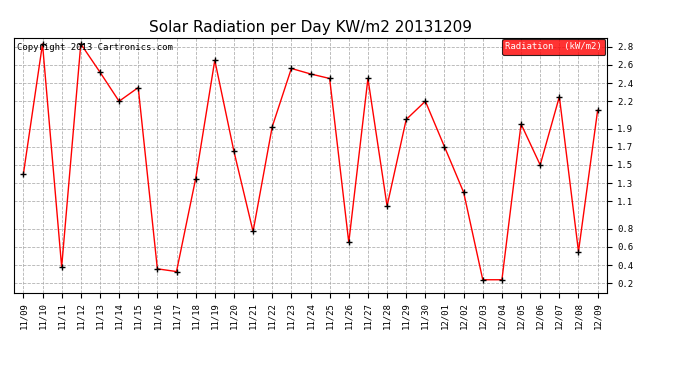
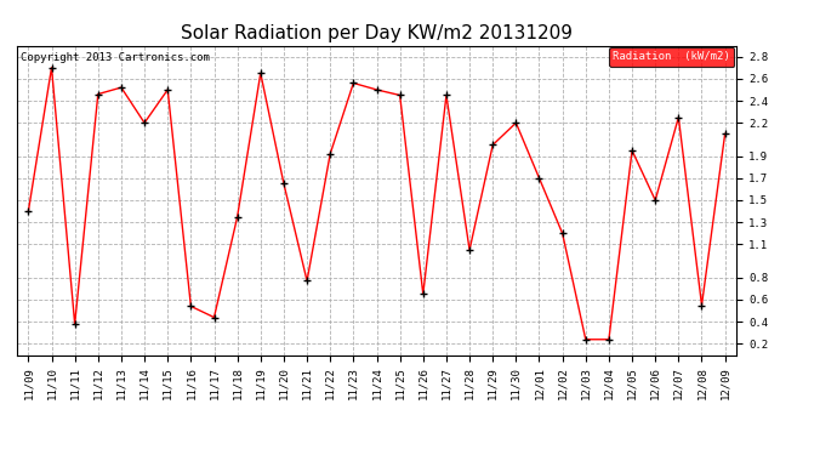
11/10: 2.83 -> 2.70
11/12: 2.83 -> 2.46
11/15: 2.35 -> 2.50
11/16: 0.36 -> 0.54
11/17: 0.33 -> 0.44
